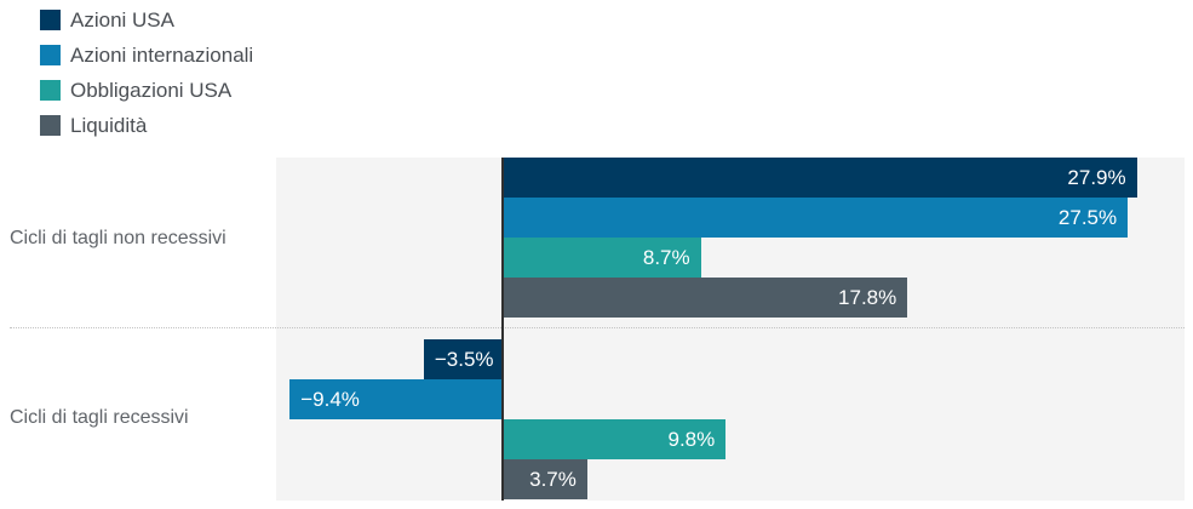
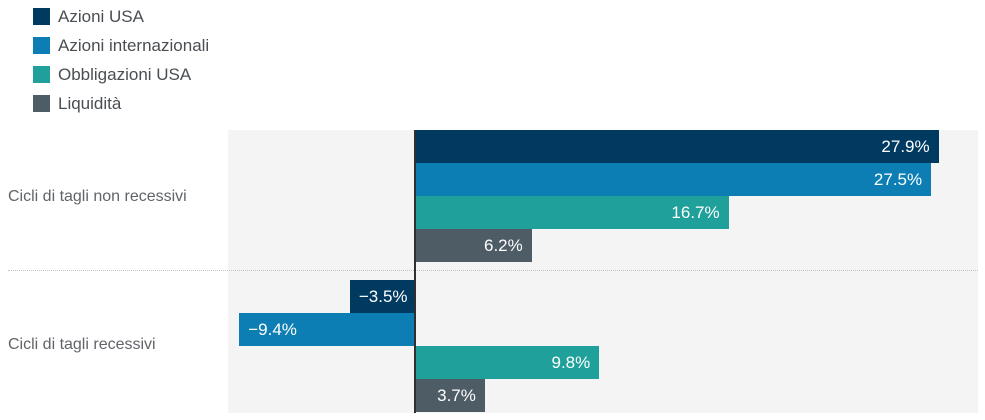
Obbligazioni USA/Cicli di tagli non recessivi: 8.7% -> 16.7%
Liquidità/Cicli di tagli non recessivi: 17.8% -> 6.2%
